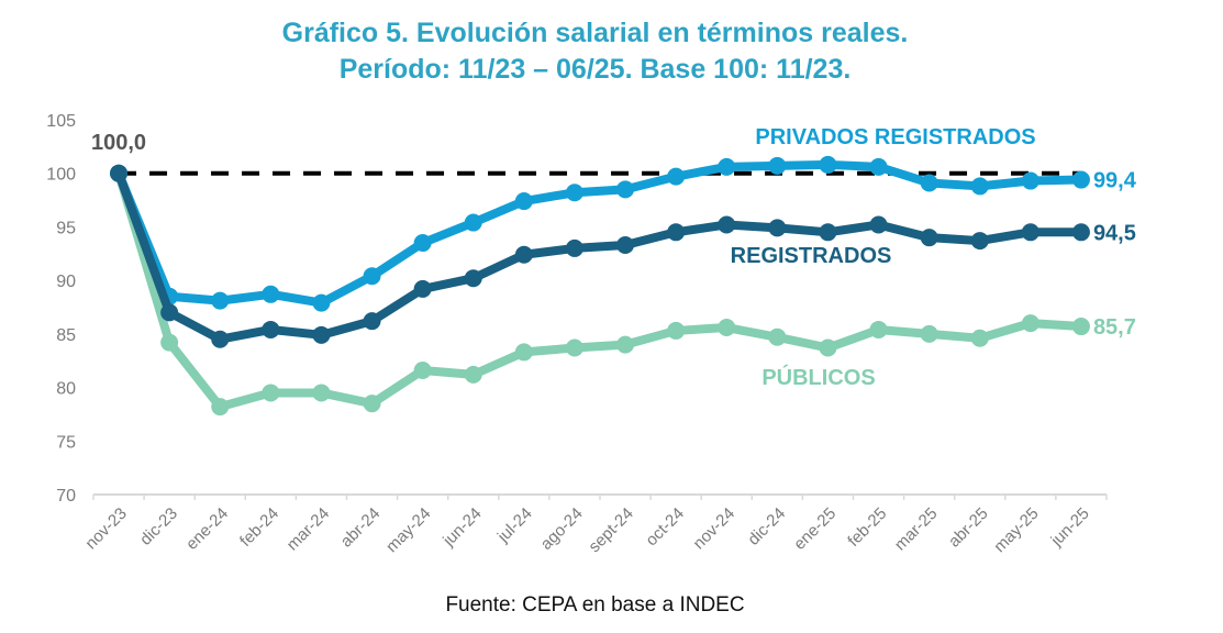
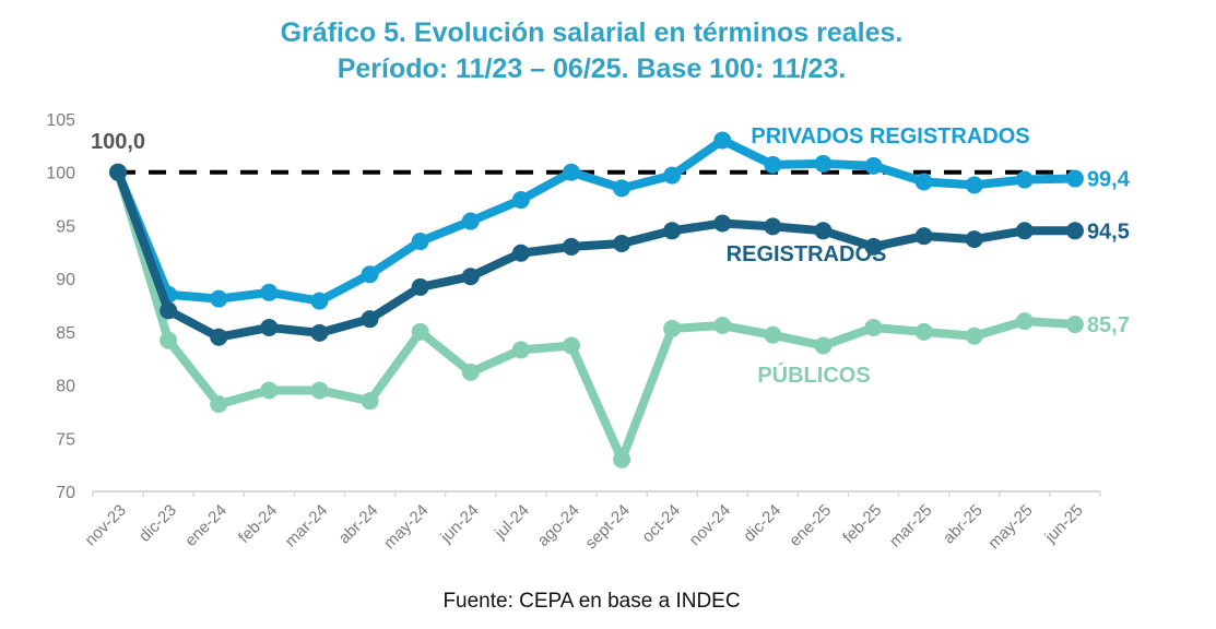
PÚBLICOS/may-24: 82 -> 85
PRIVADOS REGISTRADOS/ago-24: 98 -> 100
PÚBLICOS/sept-24: 84 -> 73
PRIVADOS REGISTRADOS/nov-24: 101 -> 103
REGISTRADOS/feb-25: 95 -> 93
